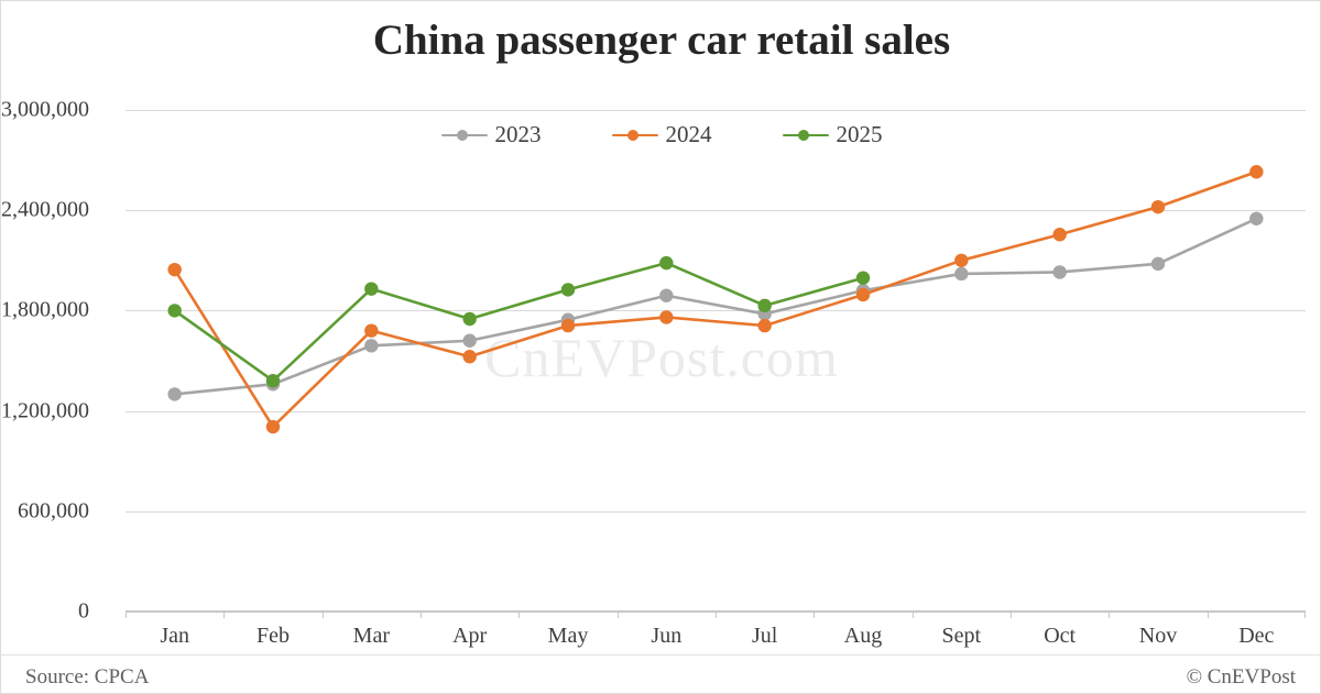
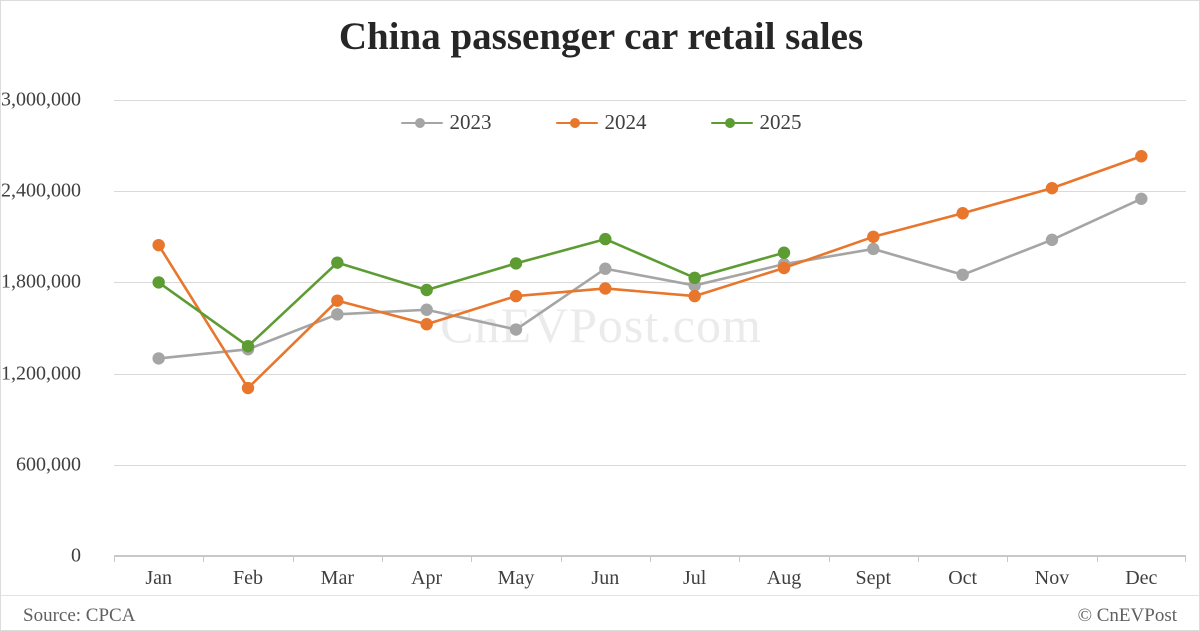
2023/May: 1740000 -> 1490000
2023/Oct: 2030000 -> 1850000
